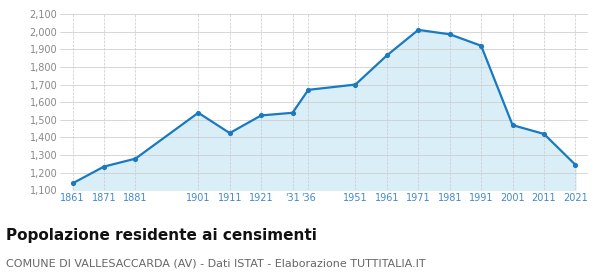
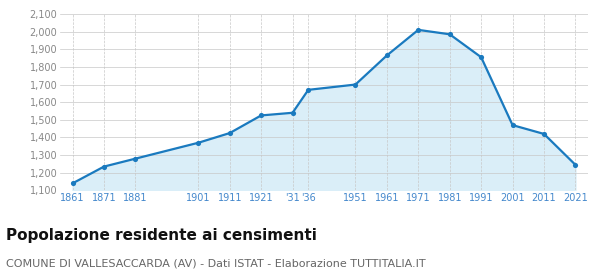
1901: 1,540 -> 1,370
1991: 1,920 -> 1,860
